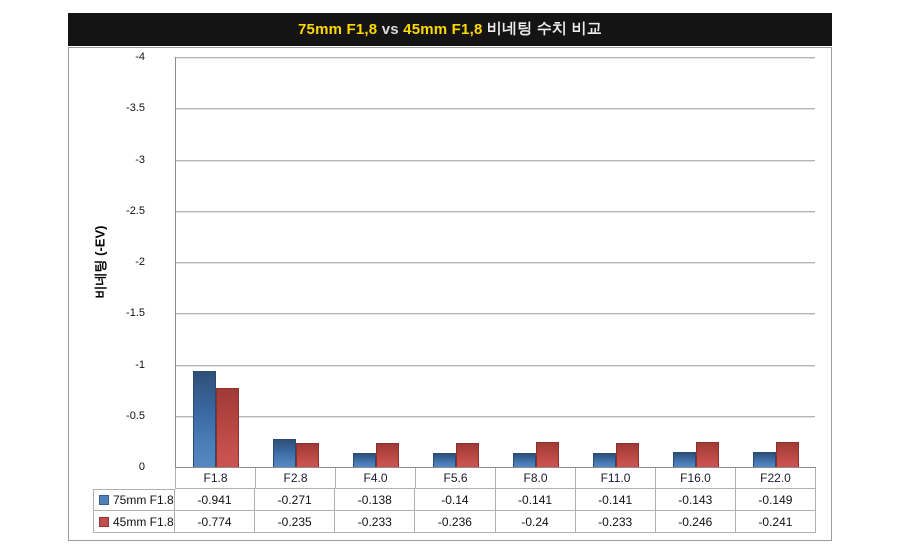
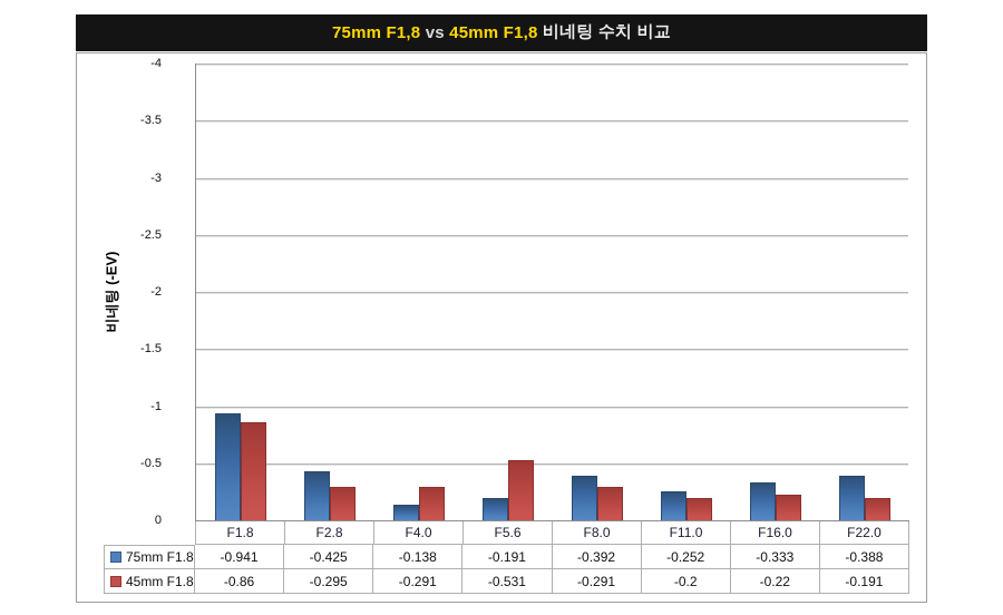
45mm F1.8/F1.8: -0.774 -> -0.86
75mm F1.8/F2.8: -0.271 -> -0.425
45mm F1.8/F2.8: -0.235 -> -0.295
45mm F1.8/F4.0: -0.233 -> -0.291
75mm F1.8/F5.6: -0.14 -> -0.191
45mm F1.8/F5.6: -0.236 -> -0.531
75mm F1.8/F8.0: -0.141 -> -0.392
45mm F1.8/F8.0: -0.24 -> -0.291
75mm F1.8/F11.0: -0.141 -> -0.252
45mm F1.8/F11.0: -0.233 -> -0.2
75mm F1.8/F16.0: -0.143 -> -0.333
45mm F1.8/F16.0: -0.246 -> -0.22
75mm F1.8/F22.0: -0.149 -> -0.388
45mm F1.8/F22.0: -0.241 -> -0.191
